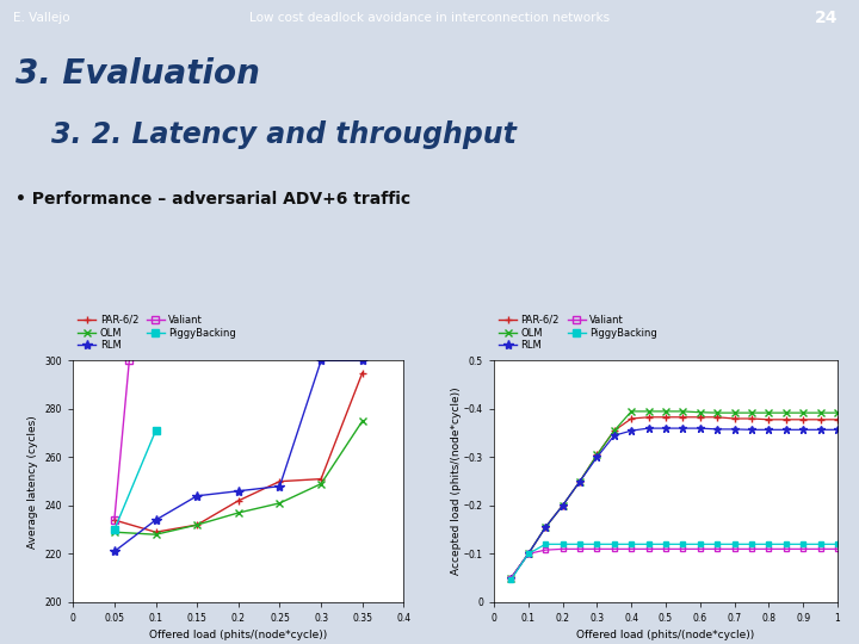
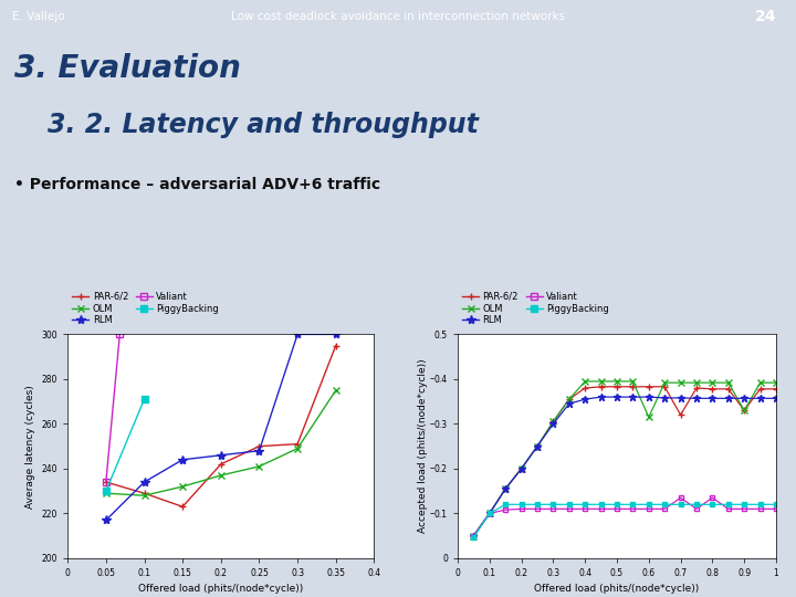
RLM/0.05: 221 -> 217
PAR-6/2/0.15: 232 -> 223
OLM/0.6: 0.393 -> 0.315
PAR-6/2/0.7: 0.380 -> 0.320
Valiant/0.7: 0.110 -> 0.135
Valiant/0.8: 0.110 -> 0.135
PAR-6/2/0.9: 0.378 -> 0.330
OLM/0.9: 0.392 -> 0.330
